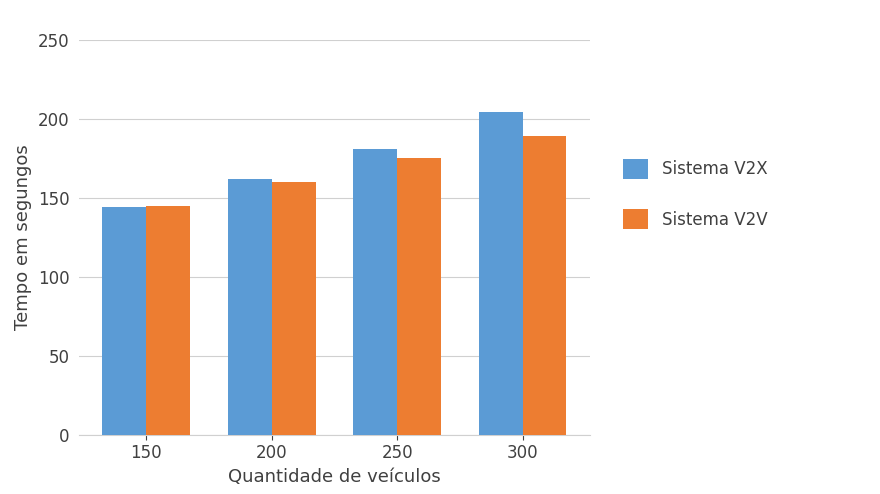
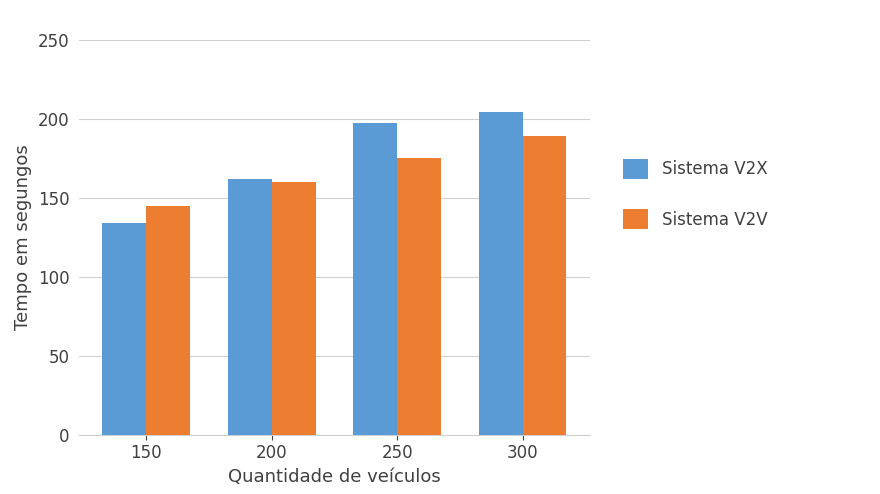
Sistema V2X/150: 144 -> 134
Sistema V2X/250: 181 -> 197
